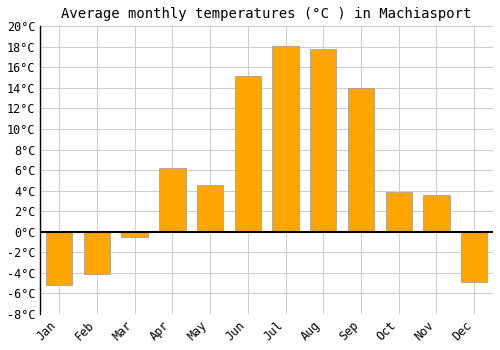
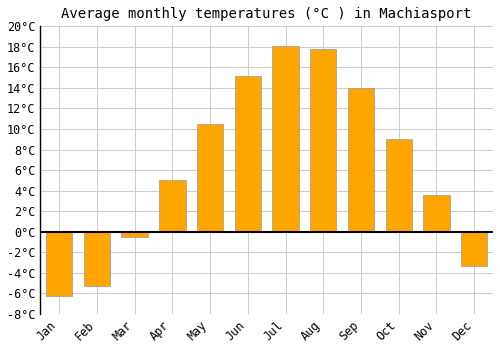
Jan: -5.2°C -> -6.3°C
Feb: -4.1°C -> -5.3°C
Apr: 6.2°C -> 5.0°C
May: 4.5°C -> 10.5°C
Oct: 3.9°C -> 9.0°C
Dec: -4.9°C -> -3.3°C
